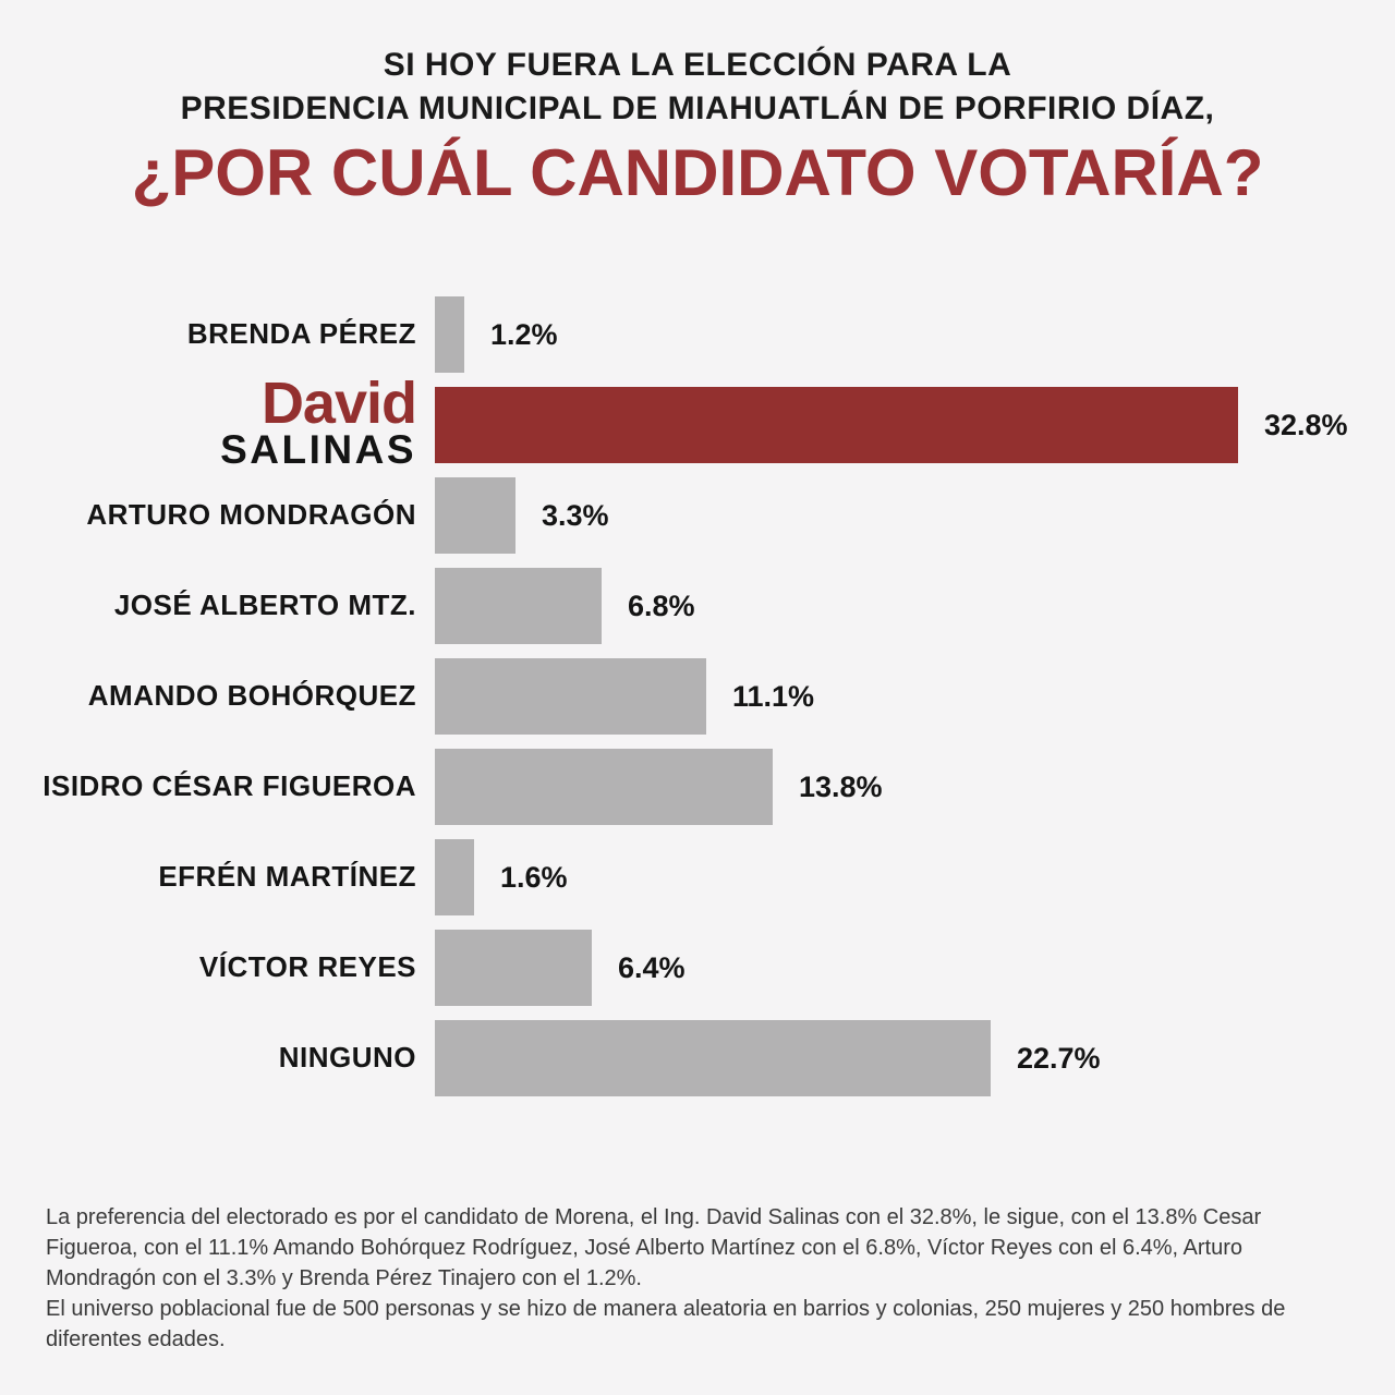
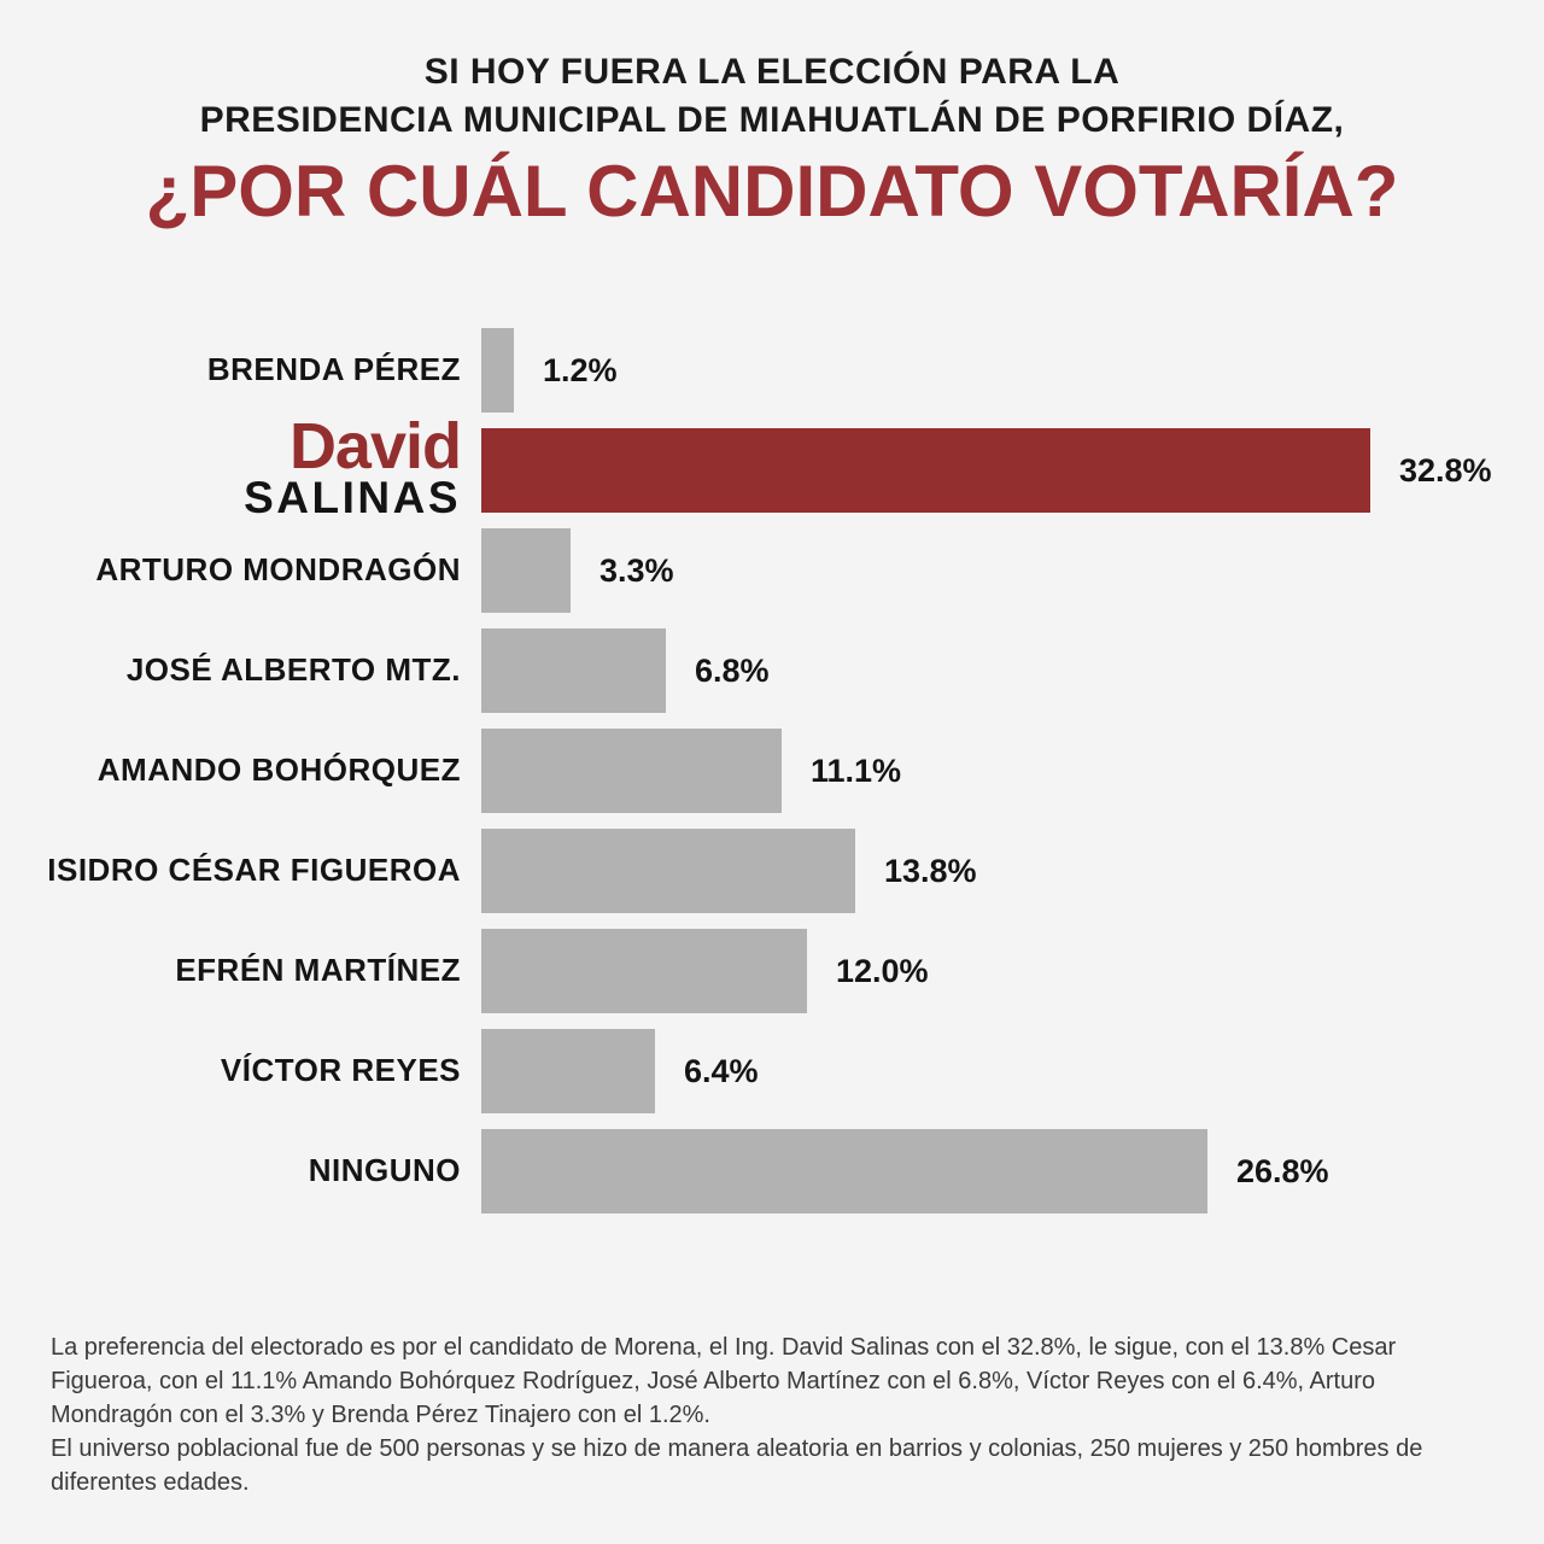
EFRÉN MARTÍNEZ: 1.6% -> 12.0%
NINGUNO: 22.7% -> 26.8%
